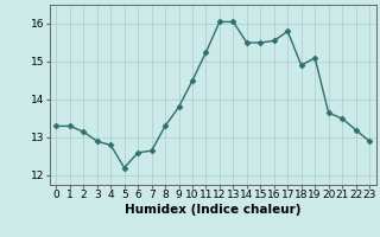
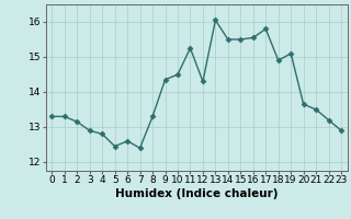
5: 12.20 -> 12.45
7: 12.65 -> 12.40
9: 13.80 -> 14.35
12: 16.05 -> 14.30
